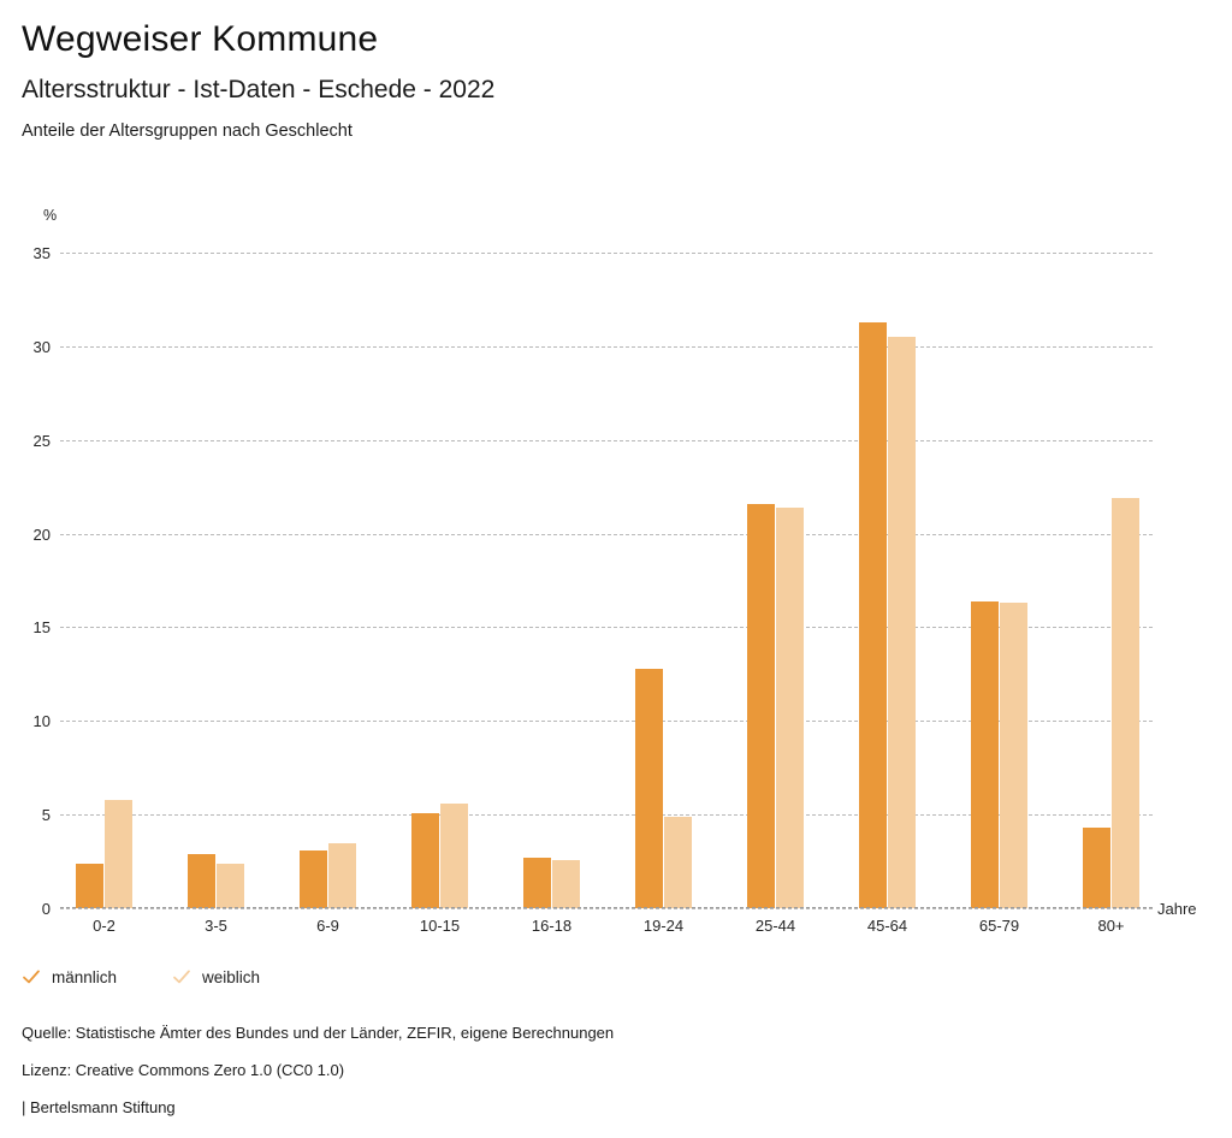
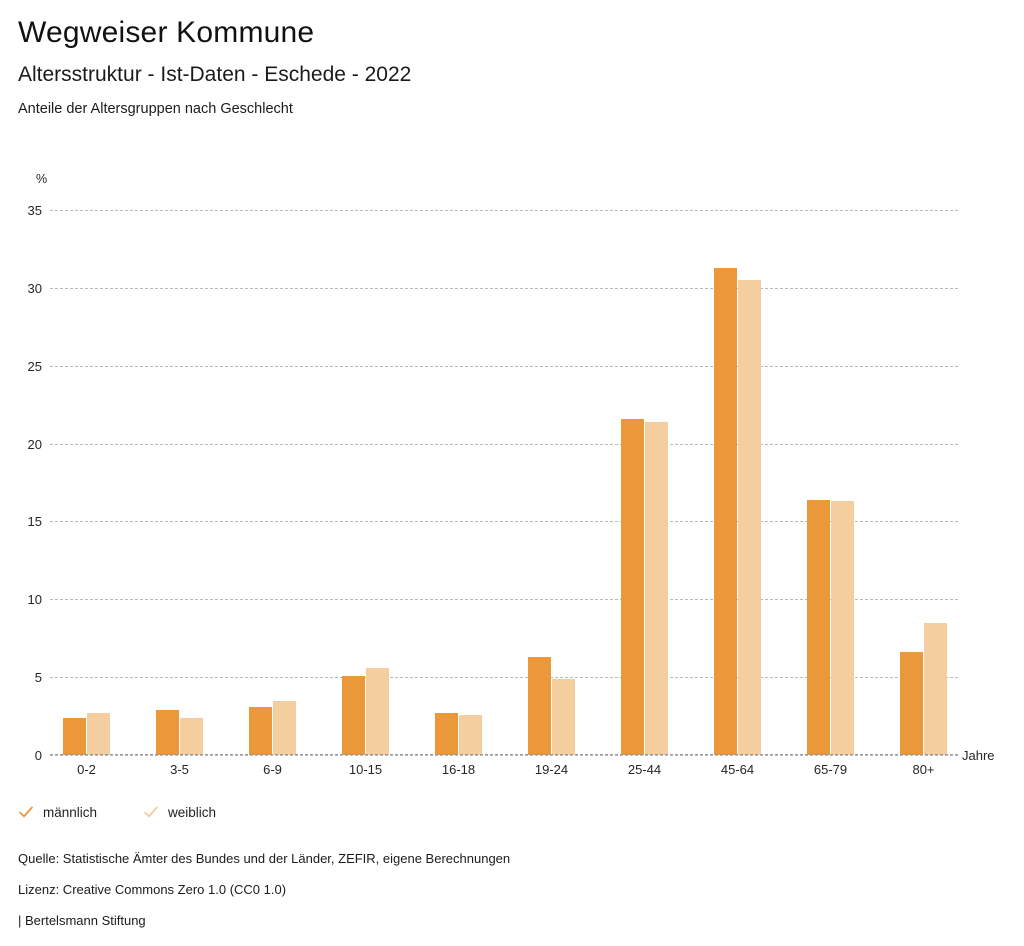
weiblich/0-2: 5.8 -> 2.7
männlich/19-24: 12.8 -> 6.3
männlich/80+: 4.3 -> 6.6
weiblich/80+: 21.9 -> 8.5
